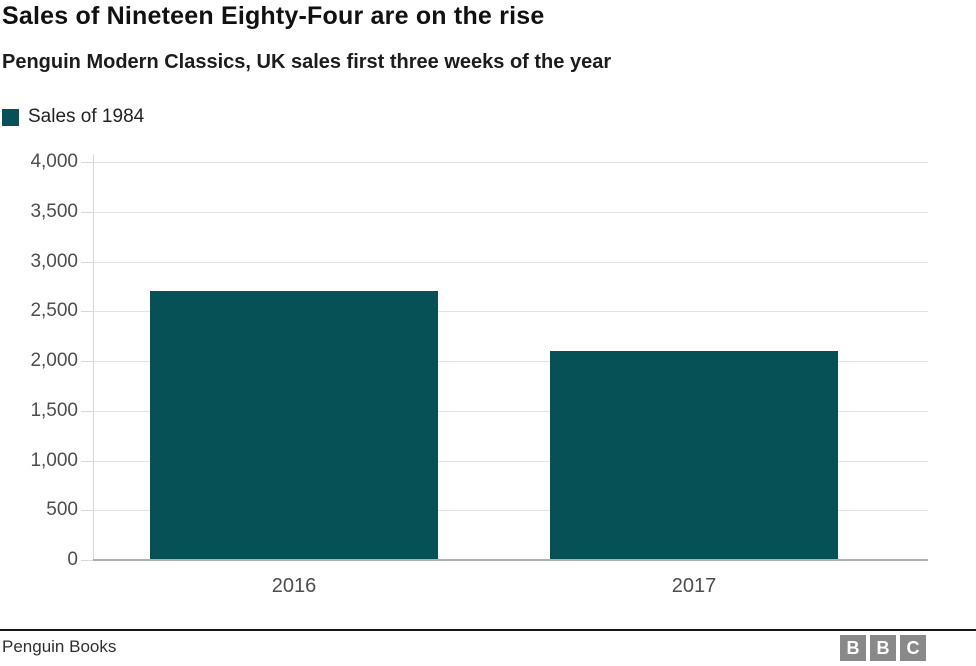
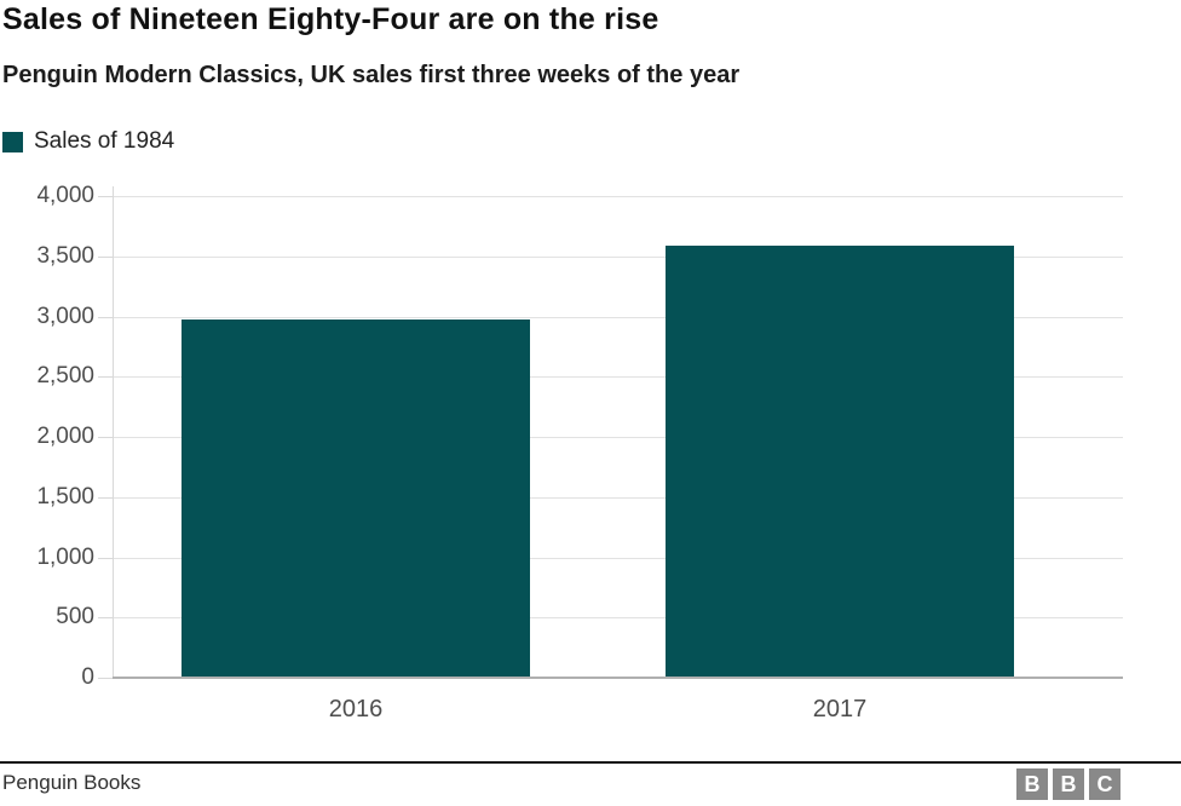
2016: 2700 -> 3000
2017: 2100 -> 3600
